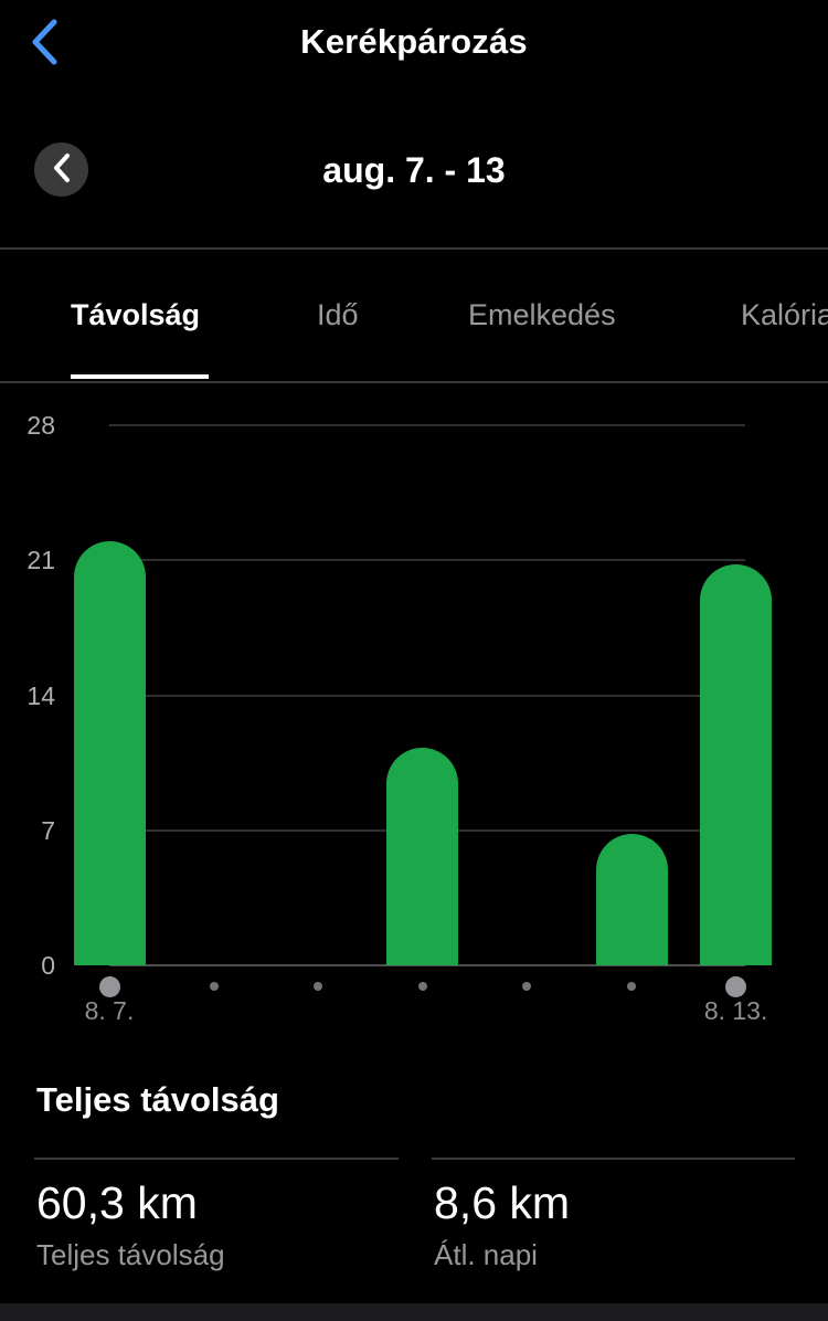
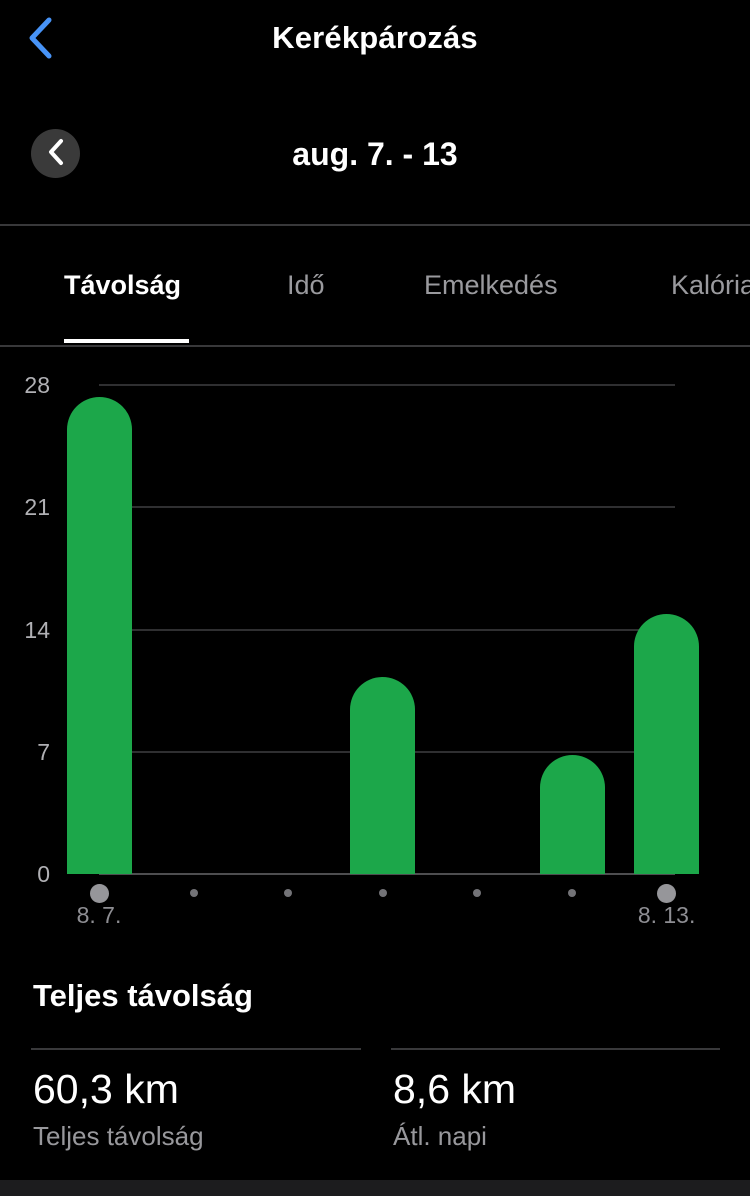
8. 7.: 22.0 -> 27.3
8. 13.: 20.8 -> 14.9
